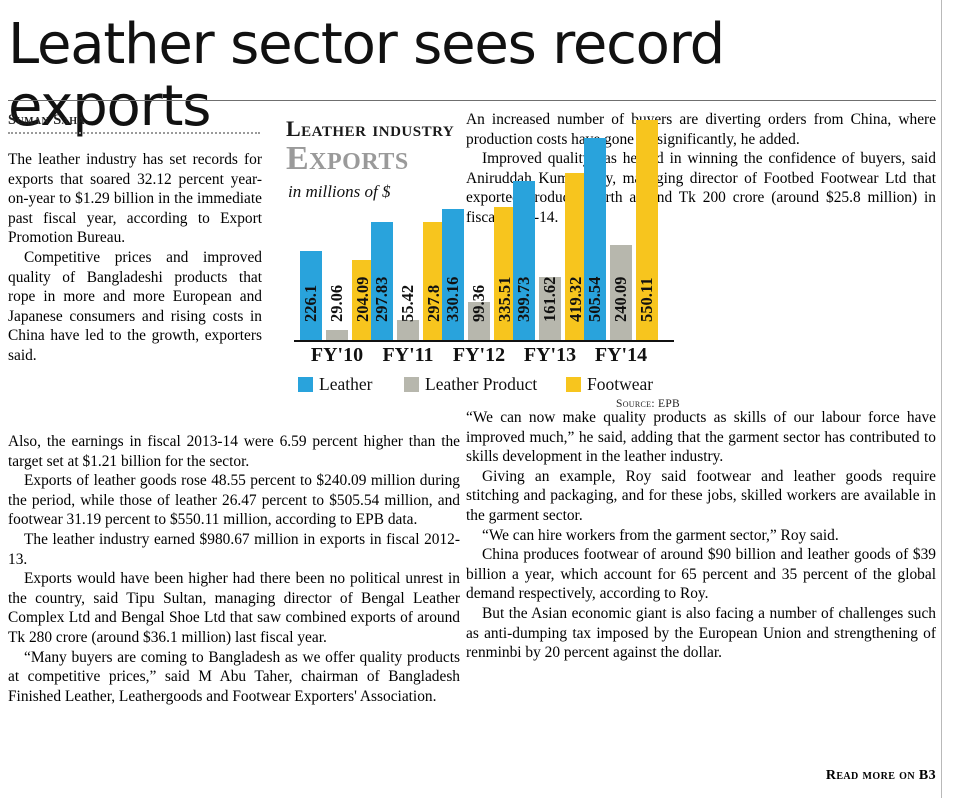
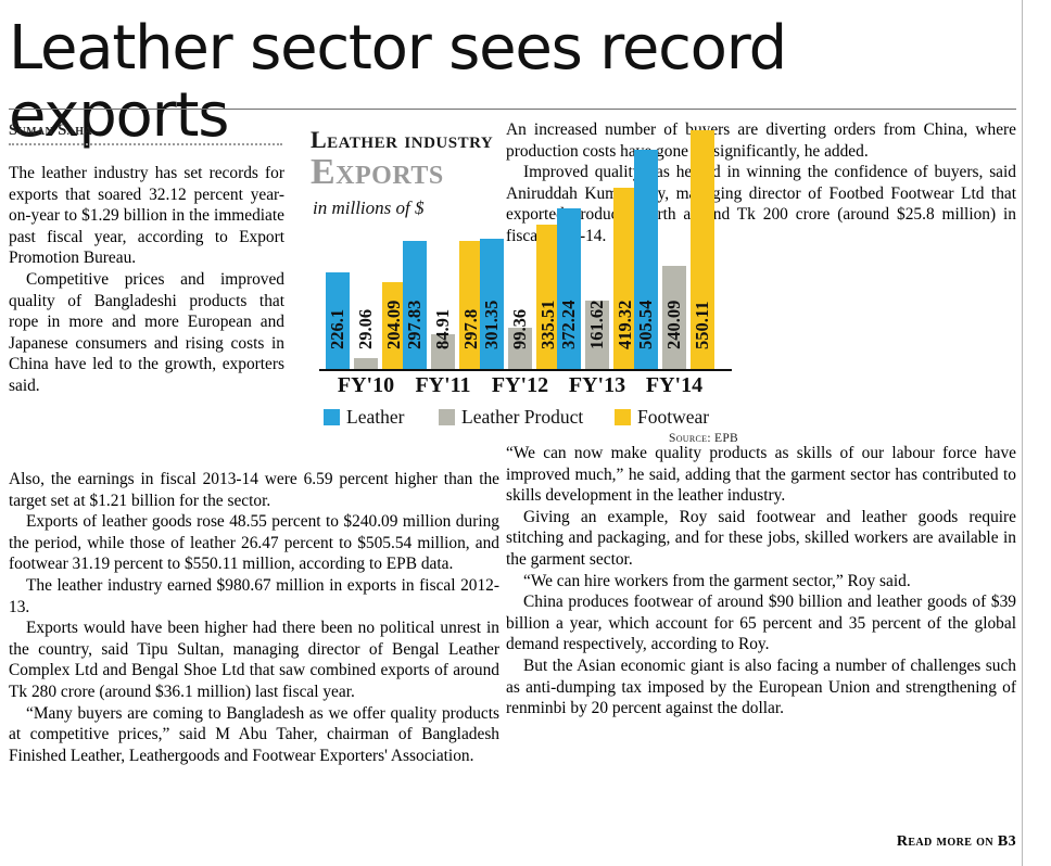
Leather Product/FY'11: 55.42 -> 84.91
Leather/FY'12: 330.16 -> 301.35
Leather/FY'13: 399.73 -> 372.24
